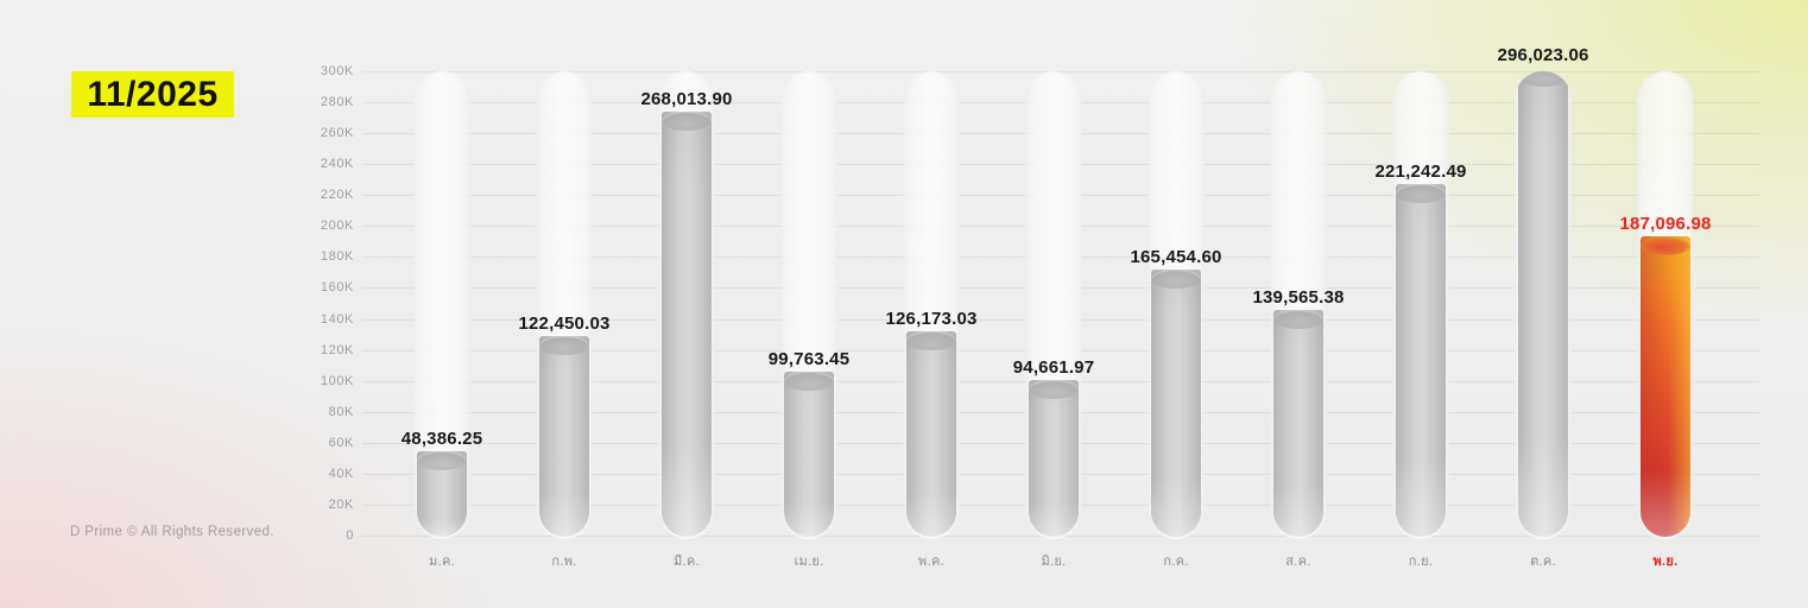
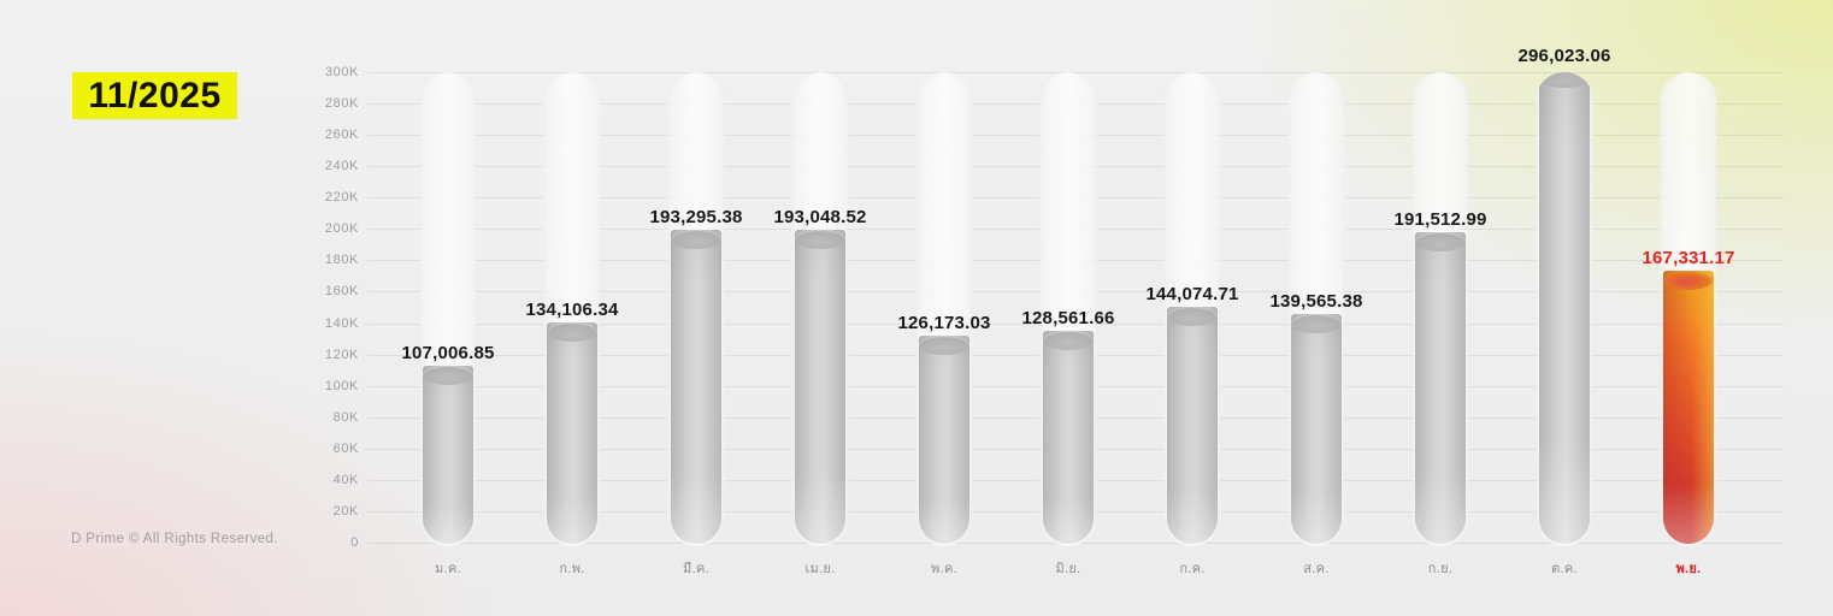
ม.ค.: 48,386.25 -> 107,006.85
ก.พ.: 122,450.03 -> 134,106.34
มี.ค.: 268,013.90 -> 193,295.38
เม.ย.: 99,763.45 -> 193,048.52
มิ.ย.: 94,661.97 -> 128,561.66
ก.ค.: 165,454.60 -> 144,074.71
ก.ย.: 221,242.49 -> 191,512.99
พ.ย.: 187,096.98 -> 167,331.17
